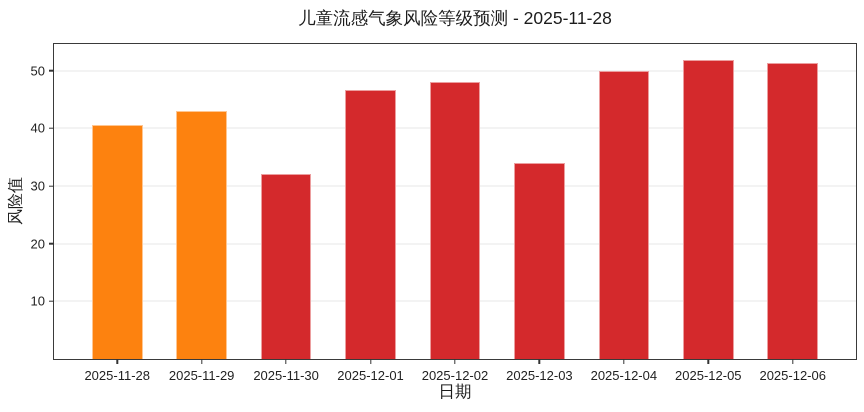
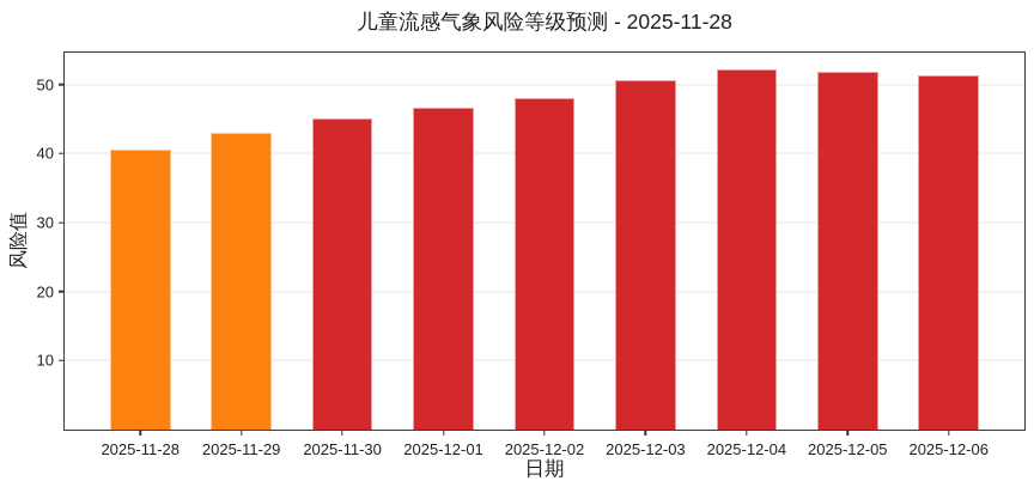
2025-11-30: 32 -> 45
2025-12-03: 34 -> 51
2025-12-04: 50 -> 52
